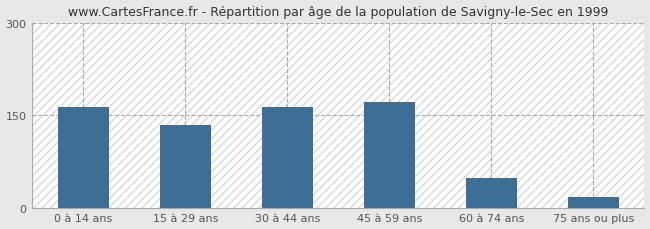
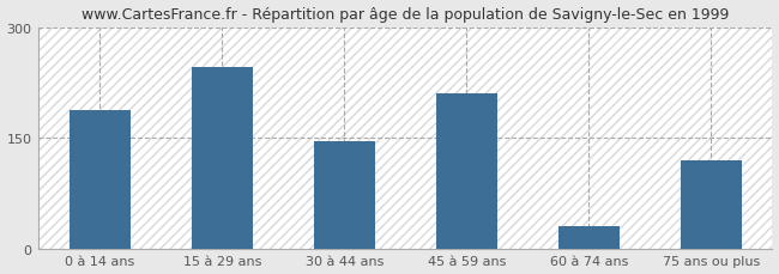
0 à 14 ans: 163 -> 188
15 à 29 ans: 135 -> 246
30 à 44 ans: 163 -> 146
45 à 59 ans: 172 -> 210
60 à 74 ans: 48 -> 30
75 ans ou plus: 18 -> 120
